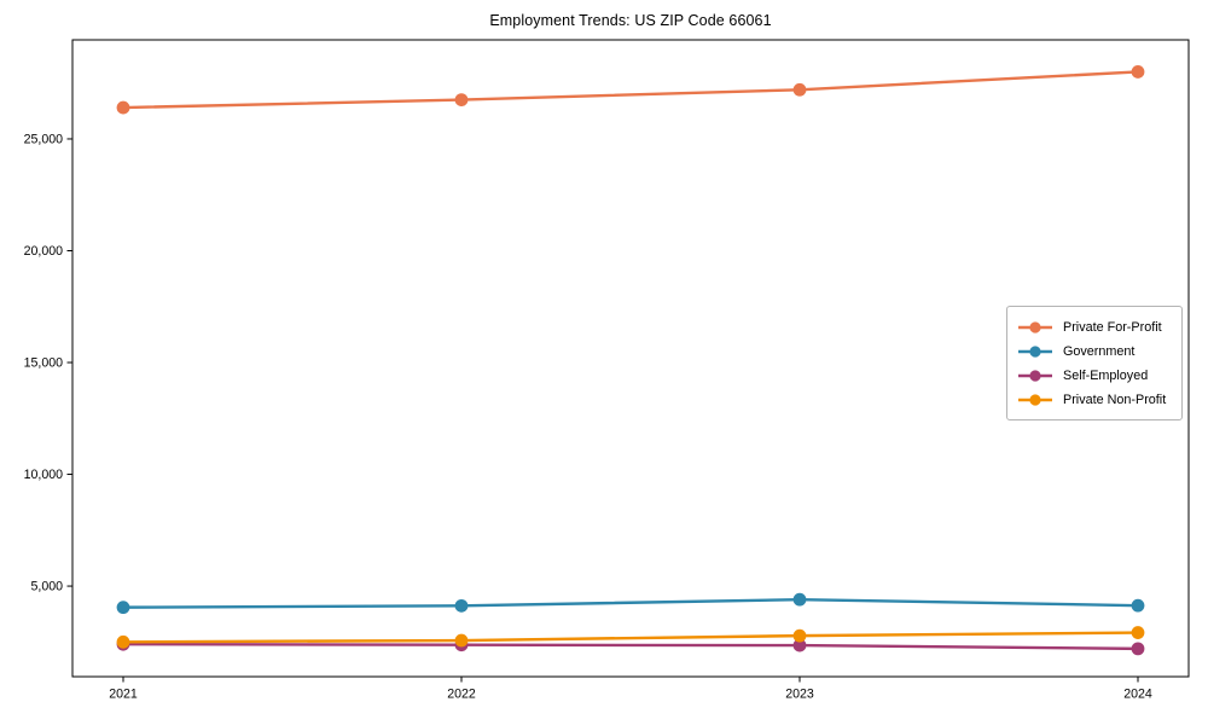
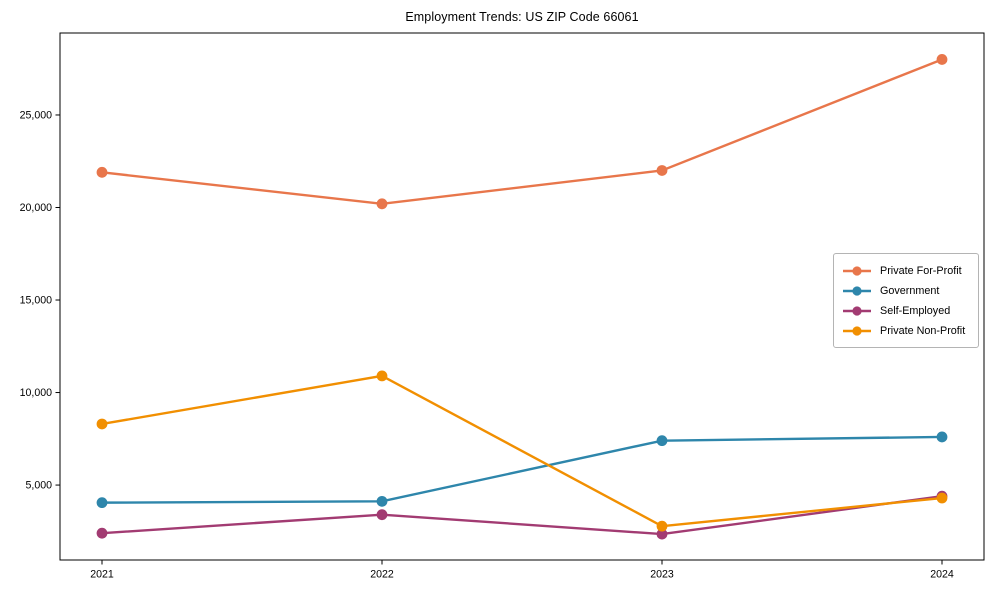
Private For-Profit/2021: 26400 -> 21900
Private Non-Profit/2021: 2500 -> 8300
Private For-Profit/2022: 26800 -> 20200
Self-Employed/2022: 2400 -> 3400
Private Non-Profit/2022: 2600 -> 10900
Private For-Profit/2023: 27200 -> 22000
Government/2023: 4400 -> 7400
Government/2024: 4100 -> 7600
Self-Employed/2024: 2200 -> 4400
Private Non-Profit/2024: 2900 -> 4300
